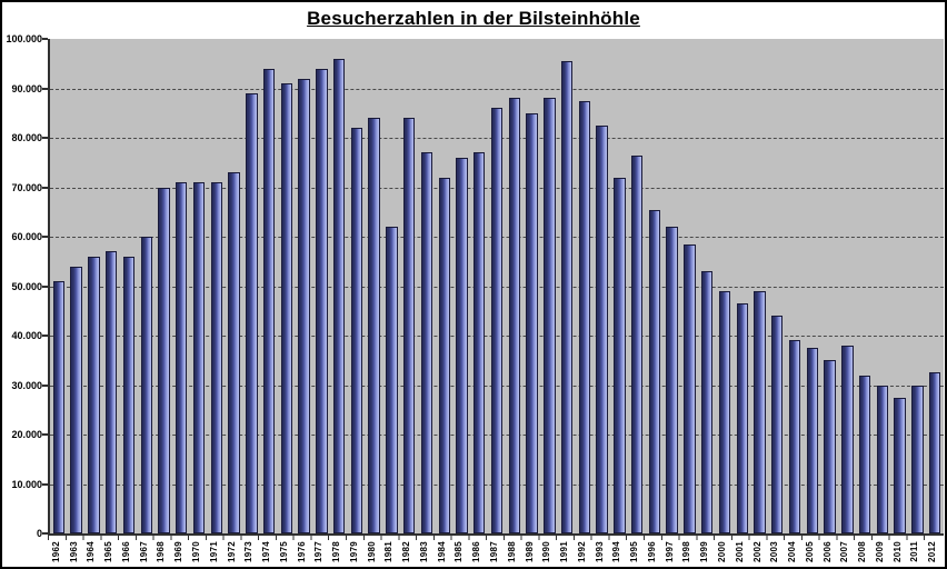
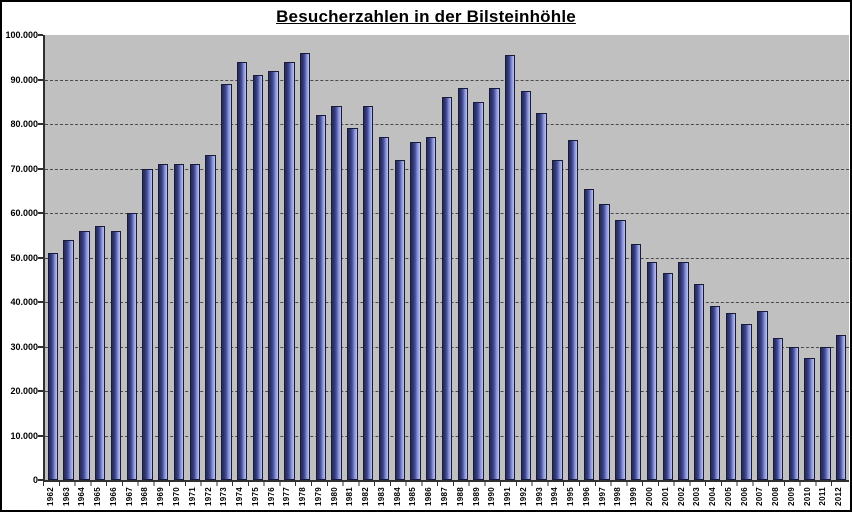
1981: 62000 -> 79000
